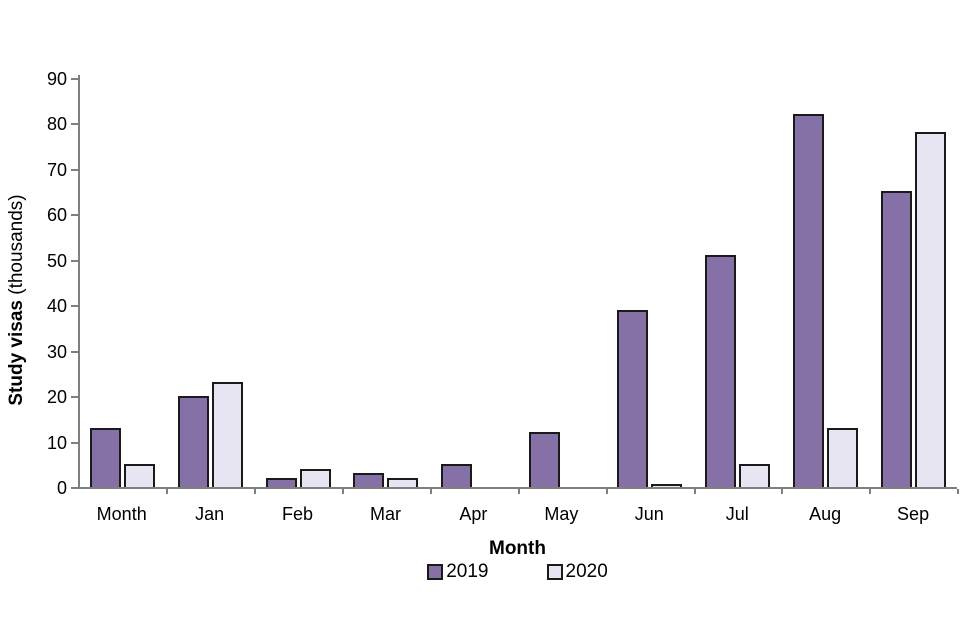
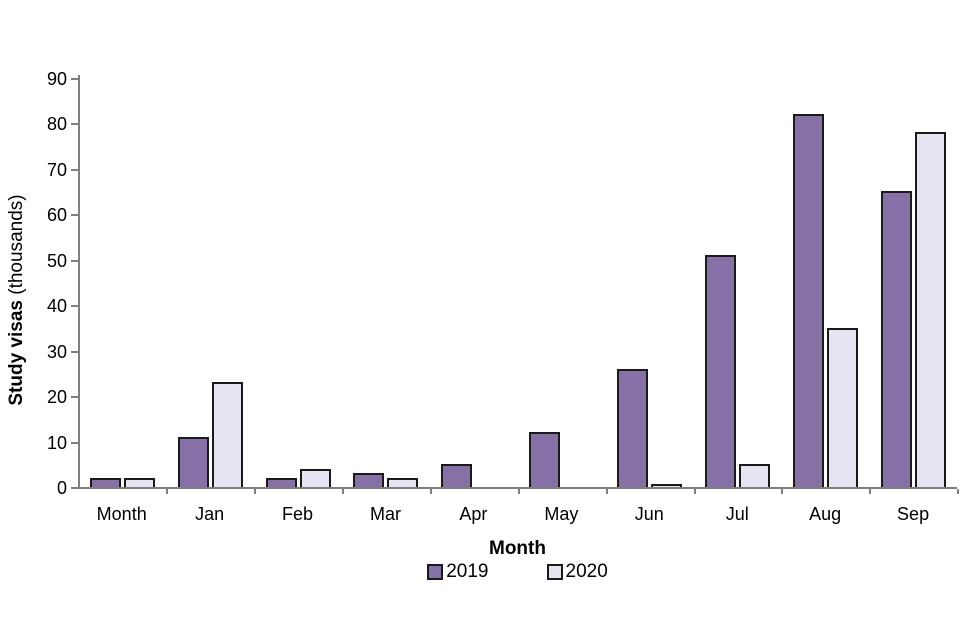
2019/Month: 13 -> 2
2020/Month: 5 -> 2
2019/Jan: 20 -> 11
2019/Jun: 39 -> 26
2020/Aug: 13 -> 35
